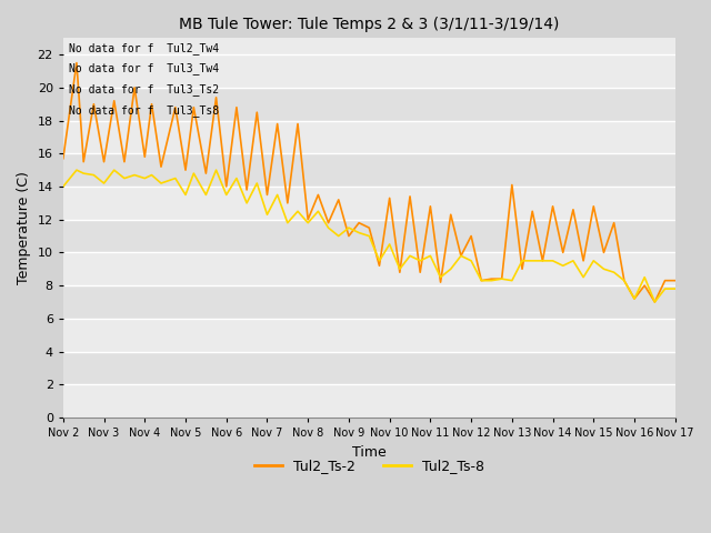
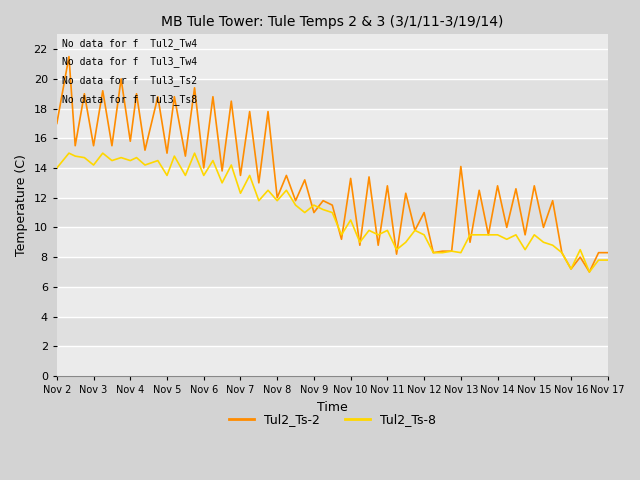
Tul2_Ts-2/Nov 2: 15.7 -> 17.0
